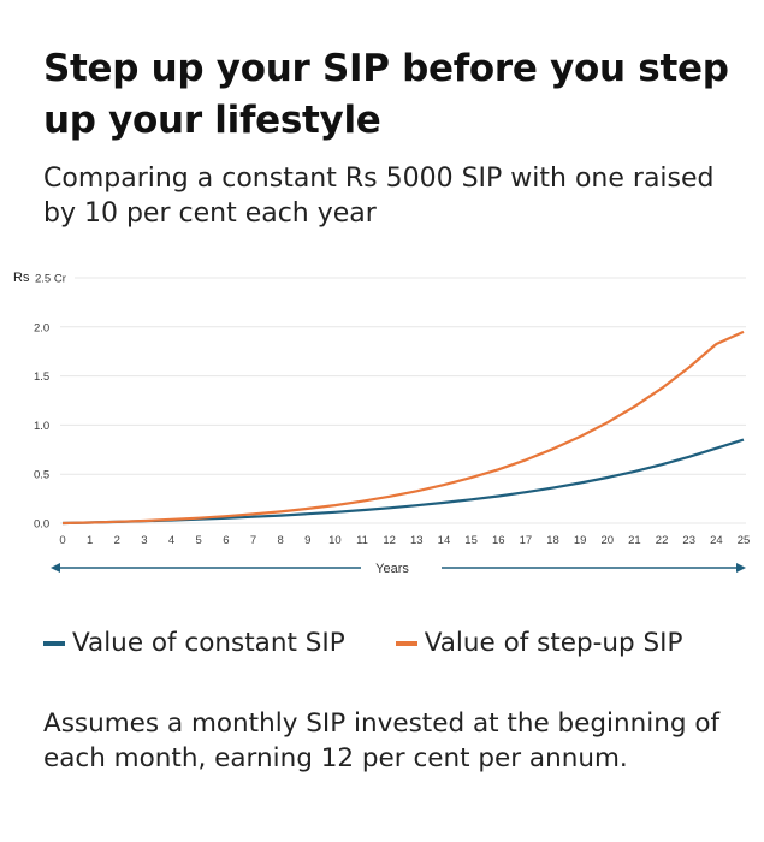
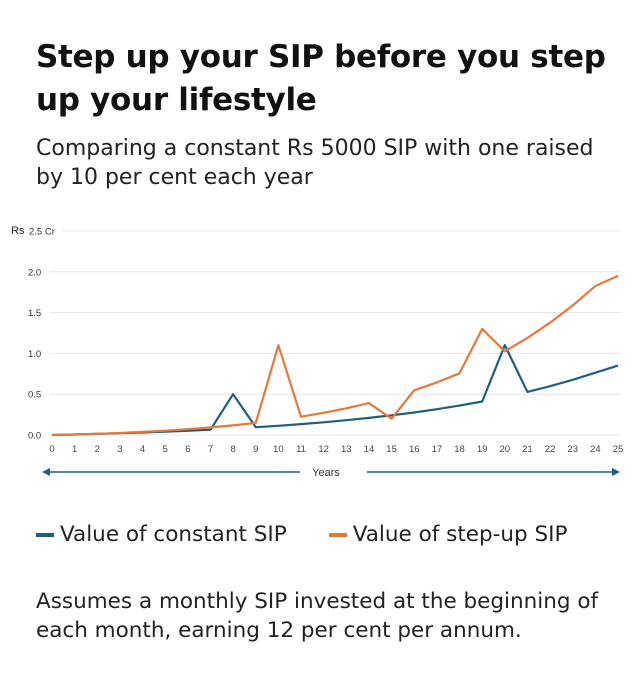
Value of constant SIP/8: 0.1 -> 0.5
Value of step-up SIP/10: 0.2 -> 1.1
Value of step-up SIP/15: 0.5 -> 0.2
Value of step-up SIP/19: 0.9 -> 1.3
Value of constant SIP/20: 0.5 -> 1.1
